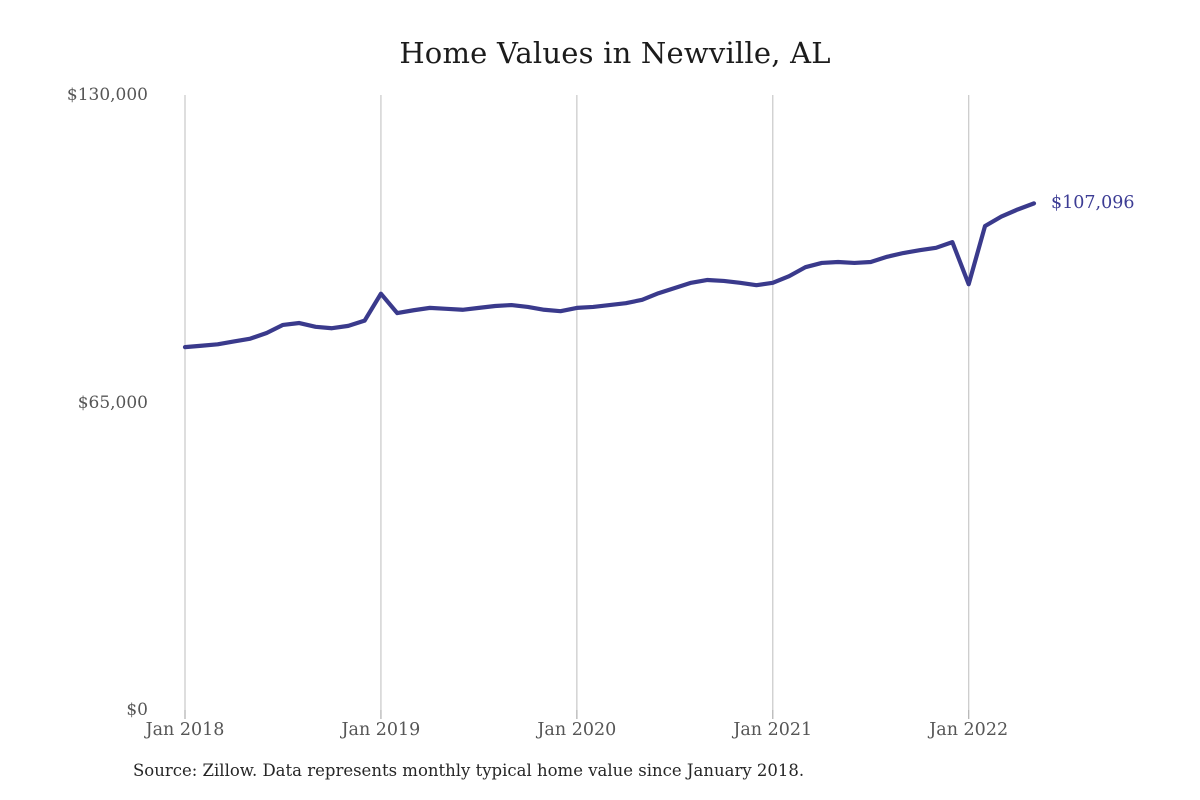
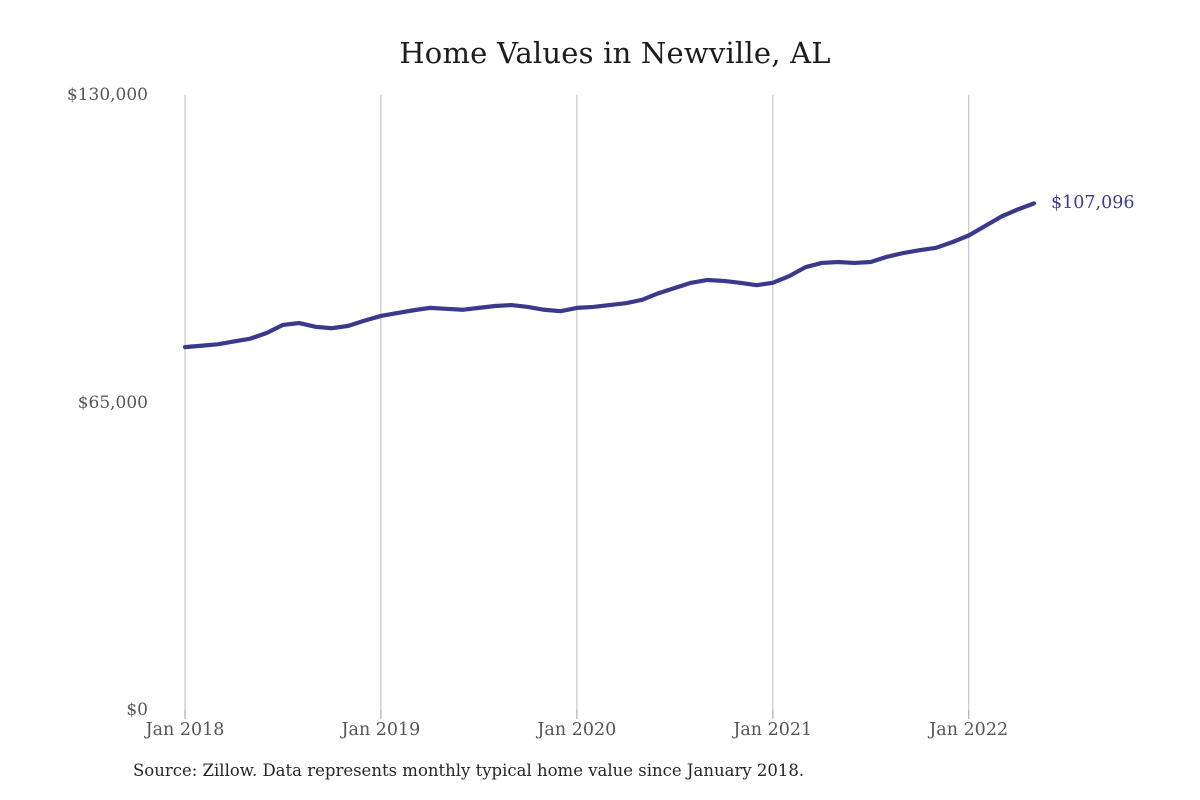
Jan 2019: $88000 -> $83000
Jan 2022: $90000 -> $100000
